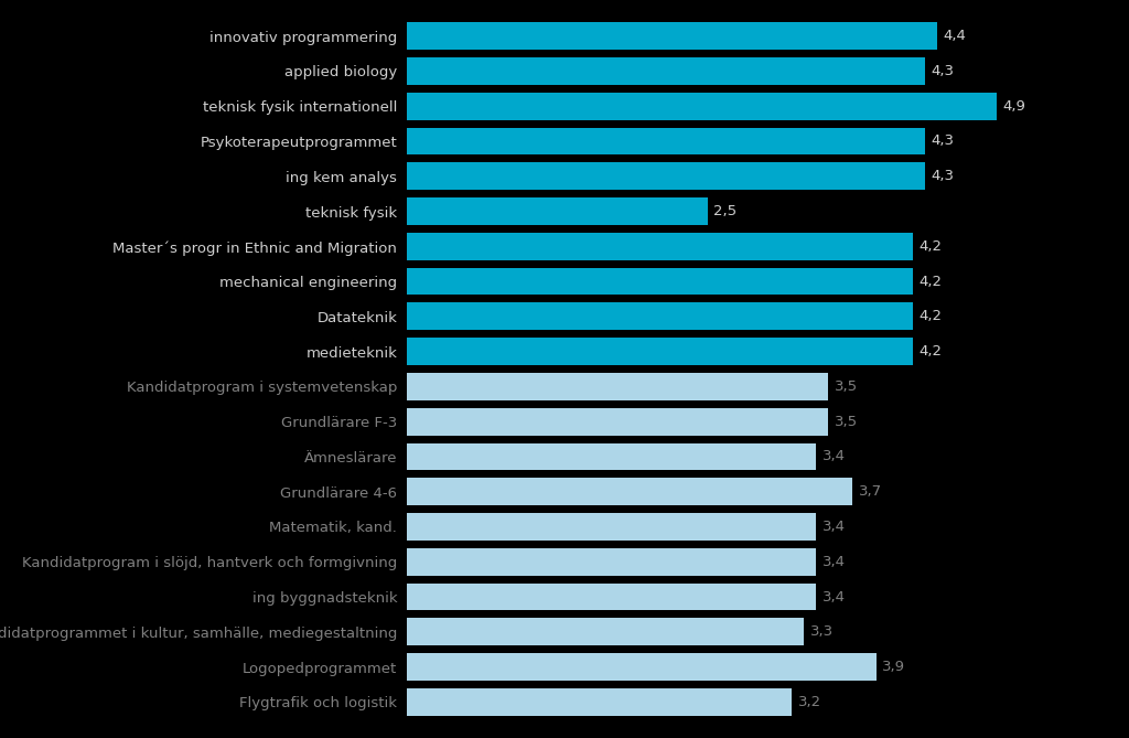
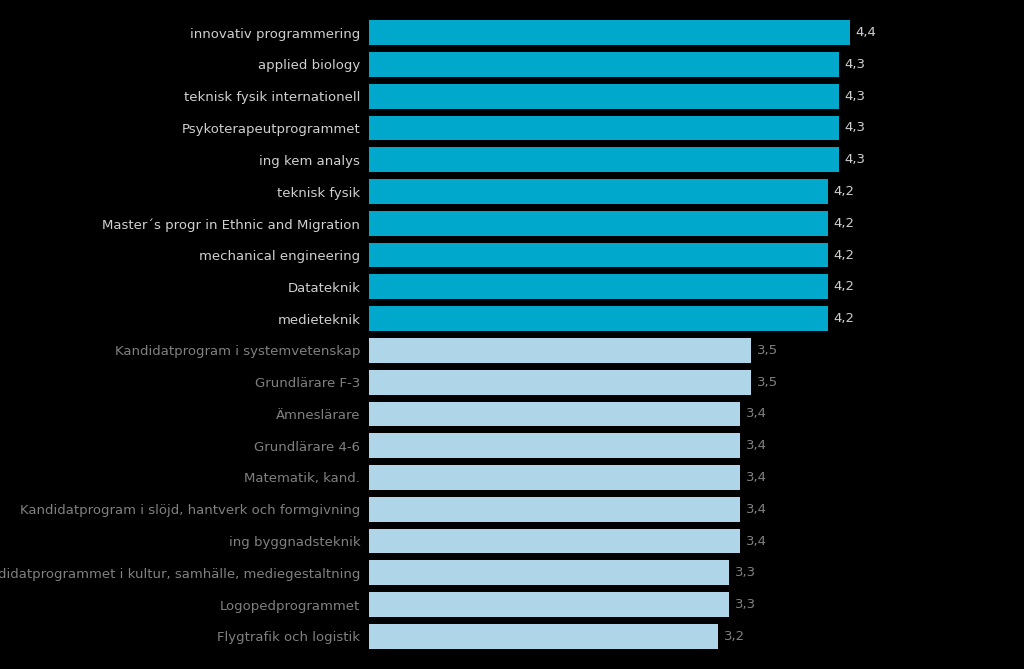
teknisk fysik internationell: 4,9 -> 4,3
teknisk fysik: 2,5 -> 4,2
Grundlärare 4-6: 3,7 -> 3,4
Logopedprogrammet: 3,9 -> 3,3
